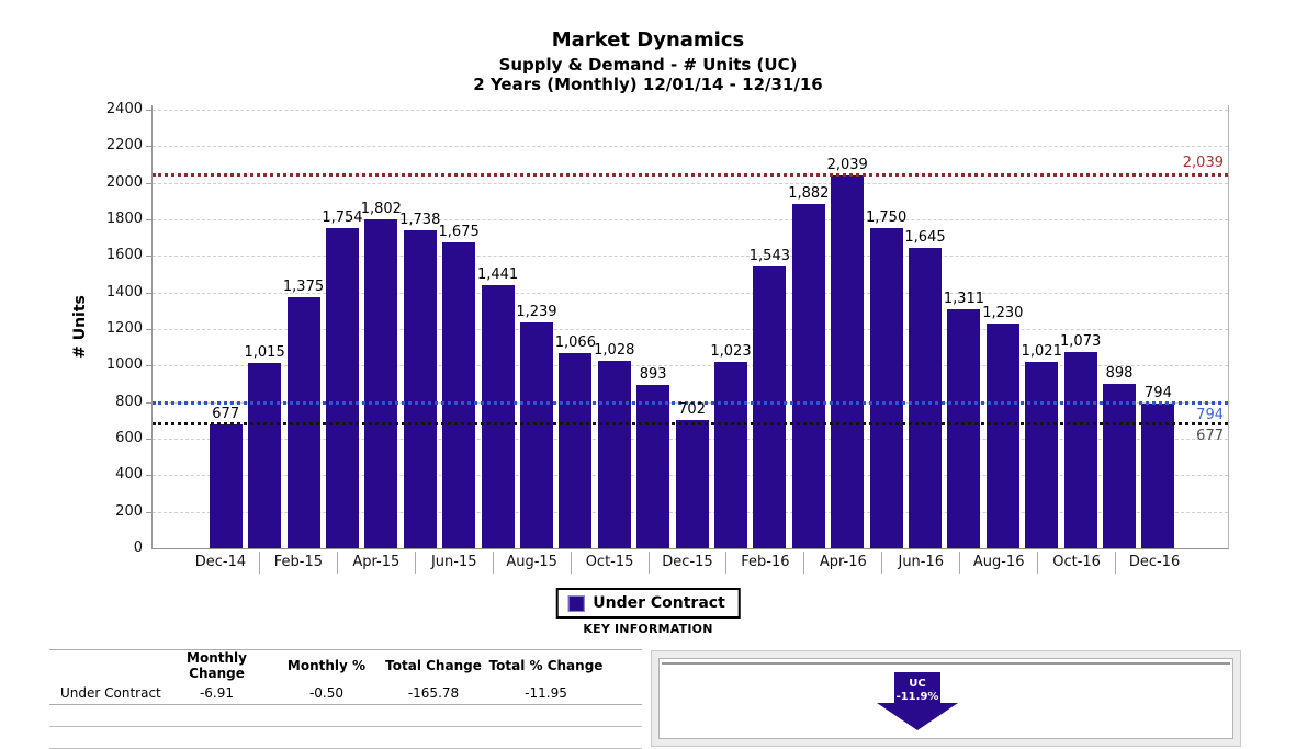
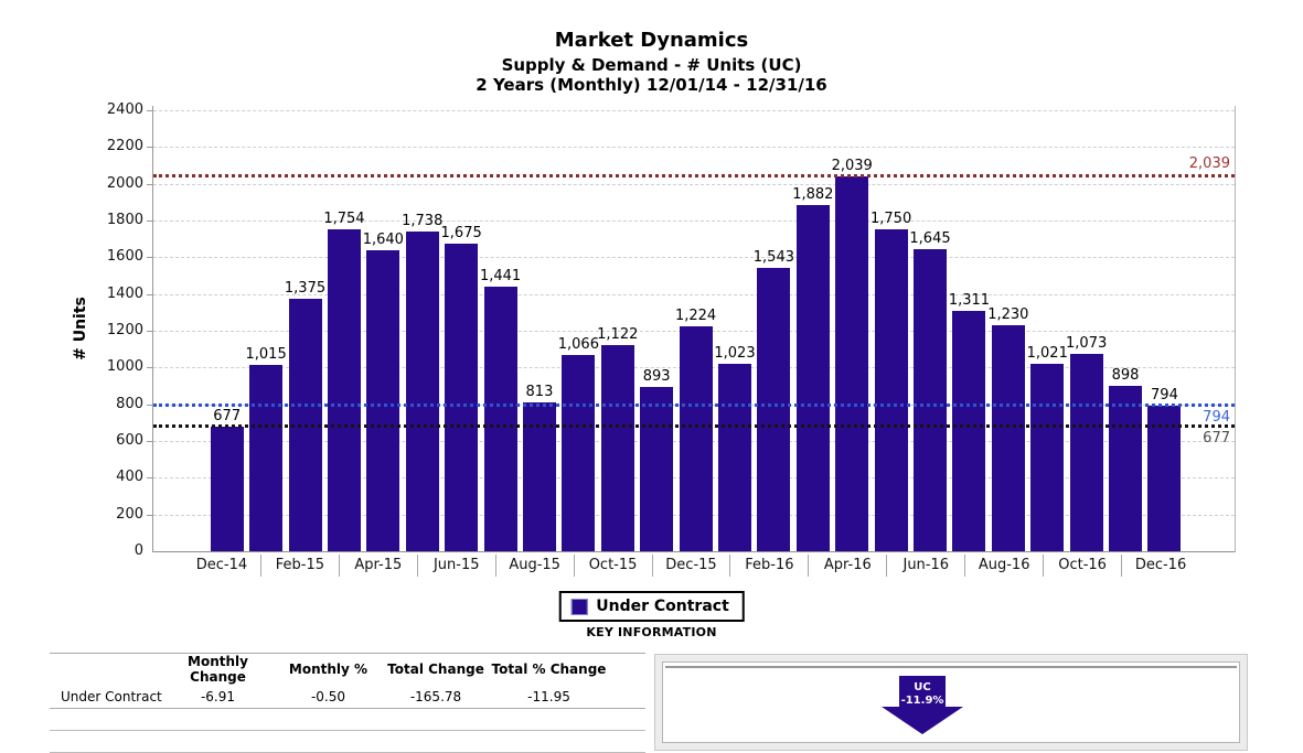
Apr-15: 1,802 -> 1,640
Aug-15: 1,239 -> 813
Oct-15: 1,028 -> 1,122
Dec-15: 702 -> 1,224
